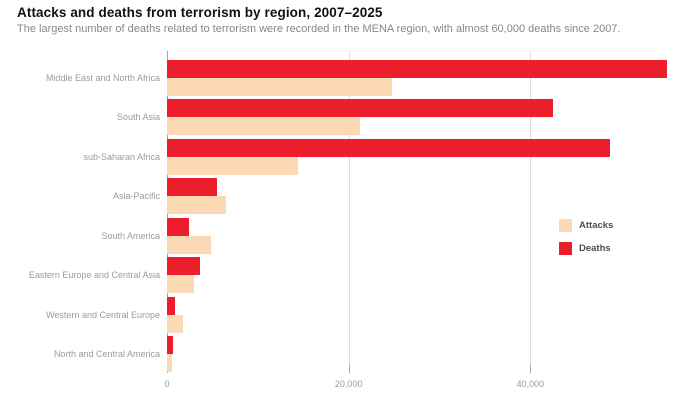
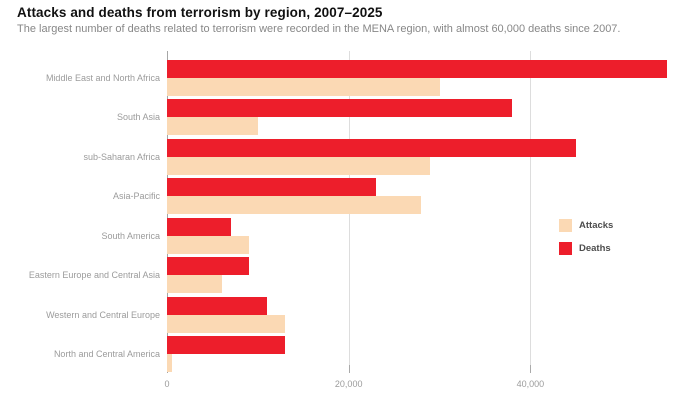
Attacks/Middle East and North Africa: 25000 -> 30000
Deaths/South Asia: 42000 -> 38000
Attacks/South Asia: 21000 -> 10000
Deaths/sub-Saharan Africa: 49000 -> 45000
Attacks/sub-Saharan Africa: 14000 -> 29000
Deaths/Asia-Pacific: 5000 -> 23000
Attacks/Asia-Pacific: 6000 -> 28000
Deaths/South America: 2000 -> 7000
Attacks/South America: 5000 -> 9000
Deaths/Eastern Europe and Central Asia: 4000 -> 9000
Attacks/Eastern Europe and Central Asia: 3000 -> 6000
Deaths/Western and Central Europe: 1000 -> 11000
Attacks/Western and Central Europe: 2000 -> 13000
Deaths/North and Central America: 1000 -> 13000
